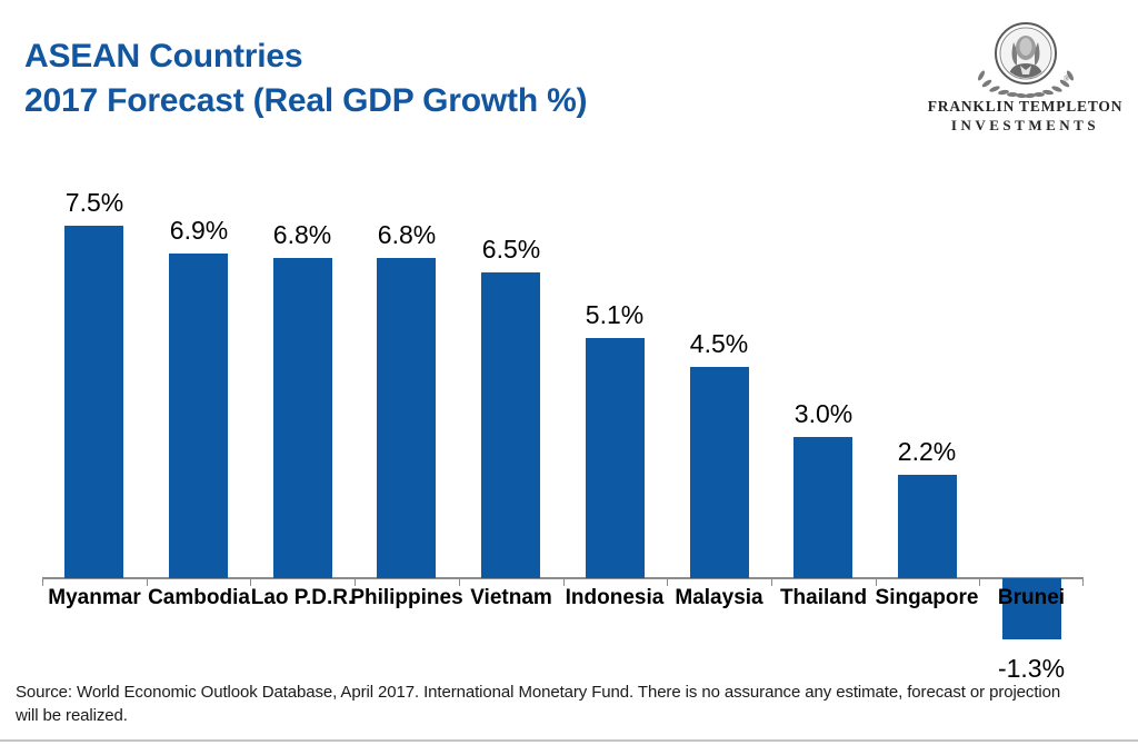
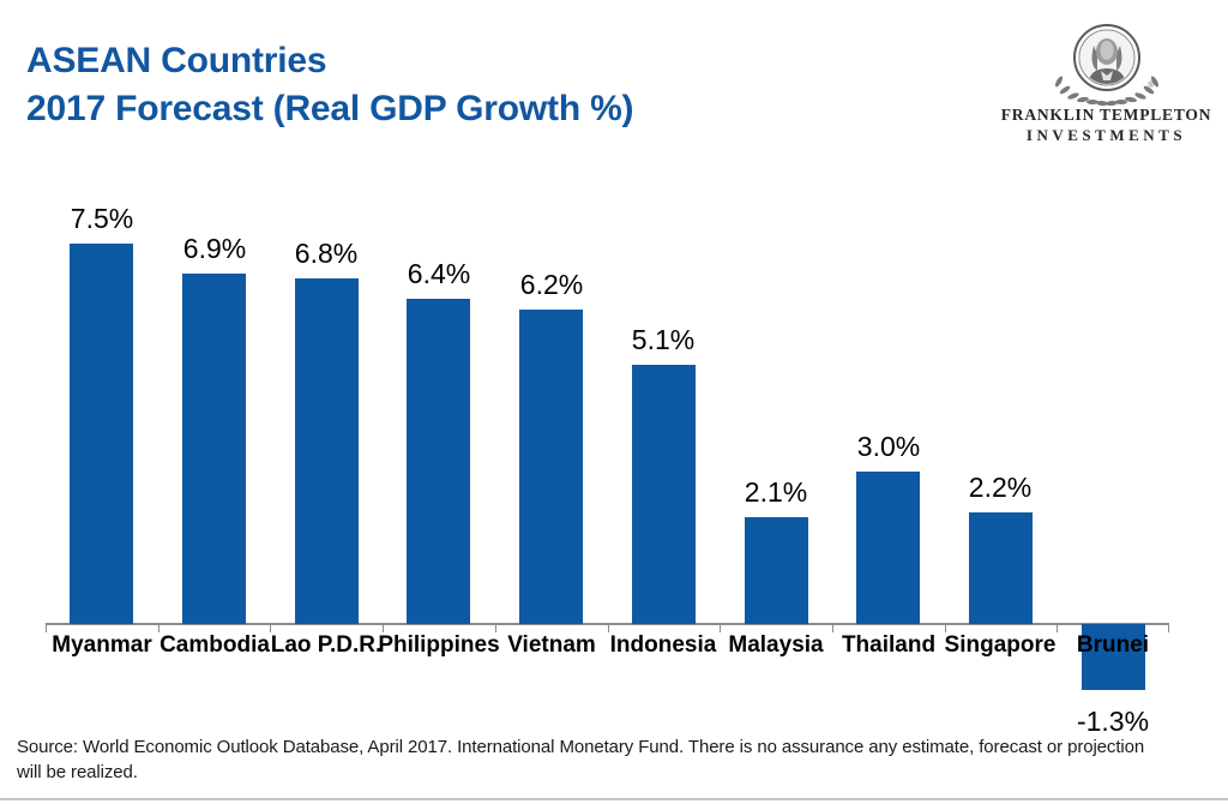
Philippines: 6.8% -> 6.4%
Vietnam: 6.5% -> 6.2%
Malaysia: 4.5% -> 2.1%
